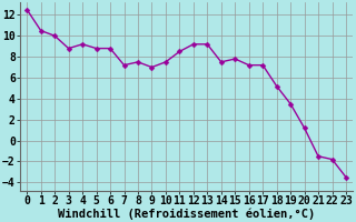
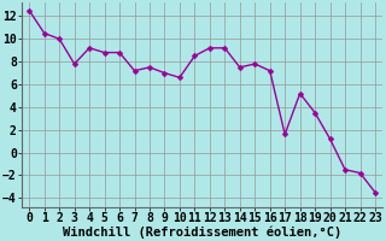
3: 8.8 -> 7.8
10: 7.5 -> 6.6
17: 7.2 -> 1.6
